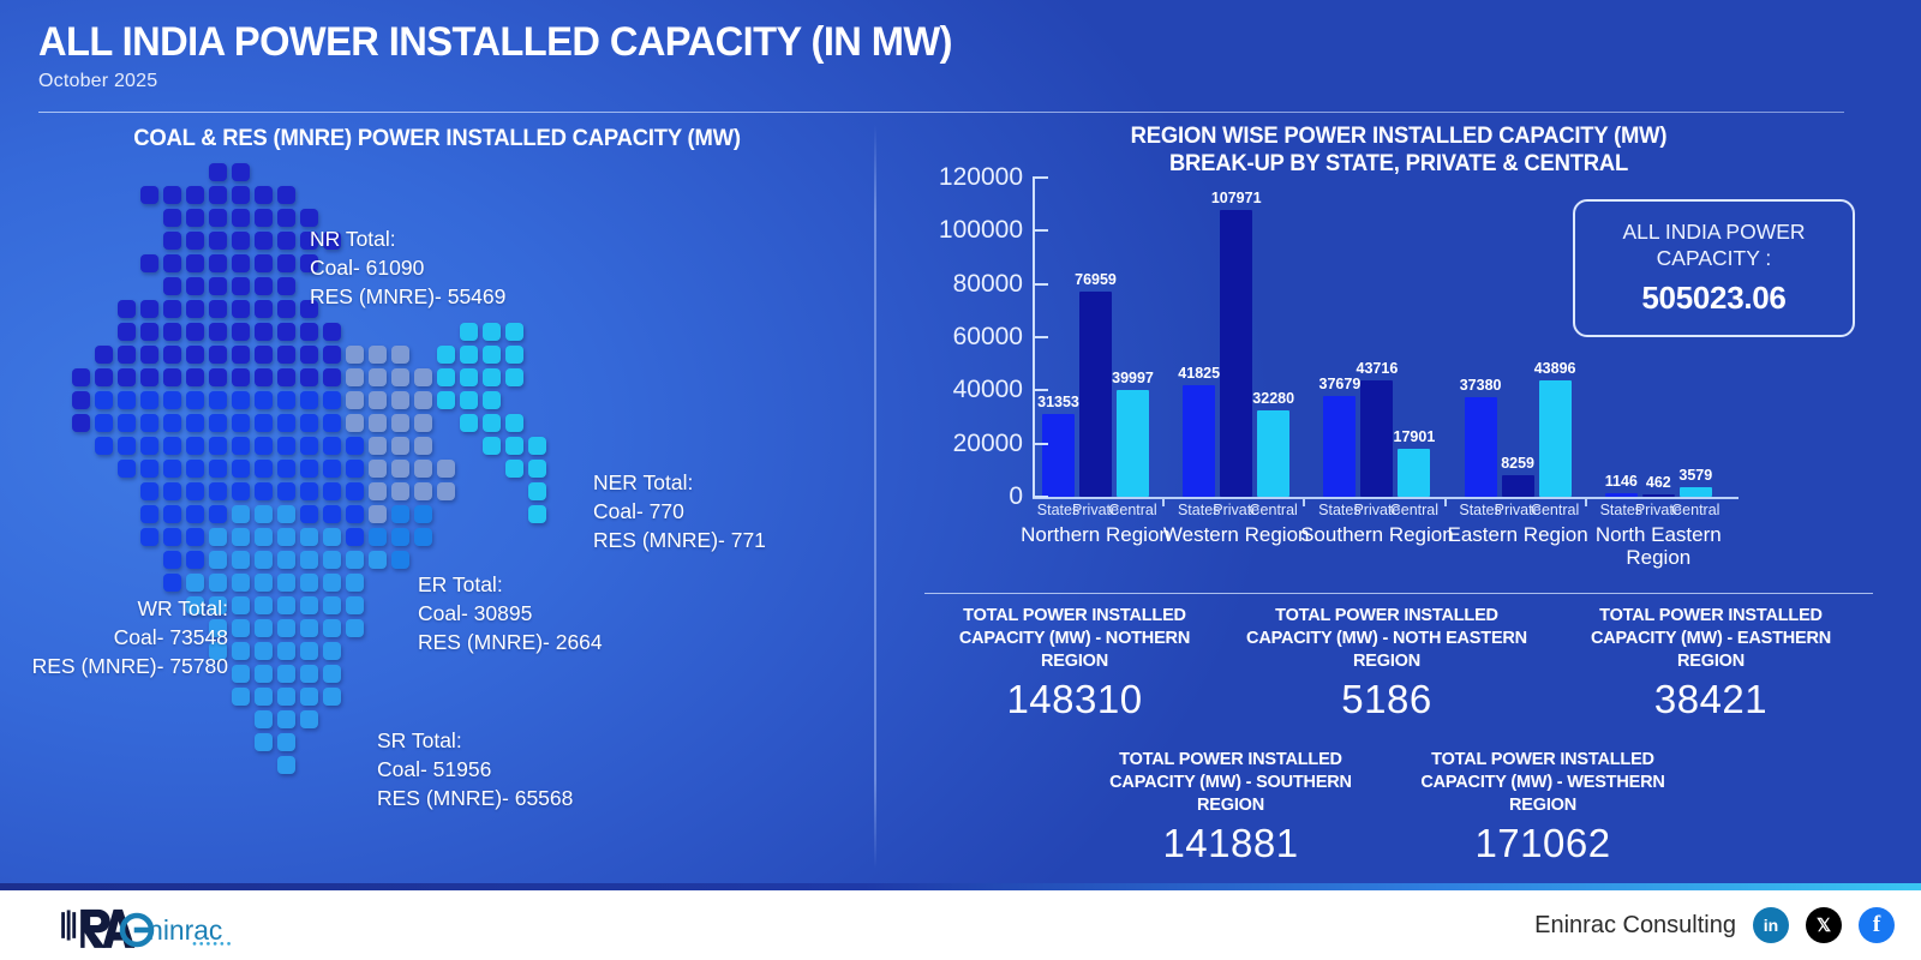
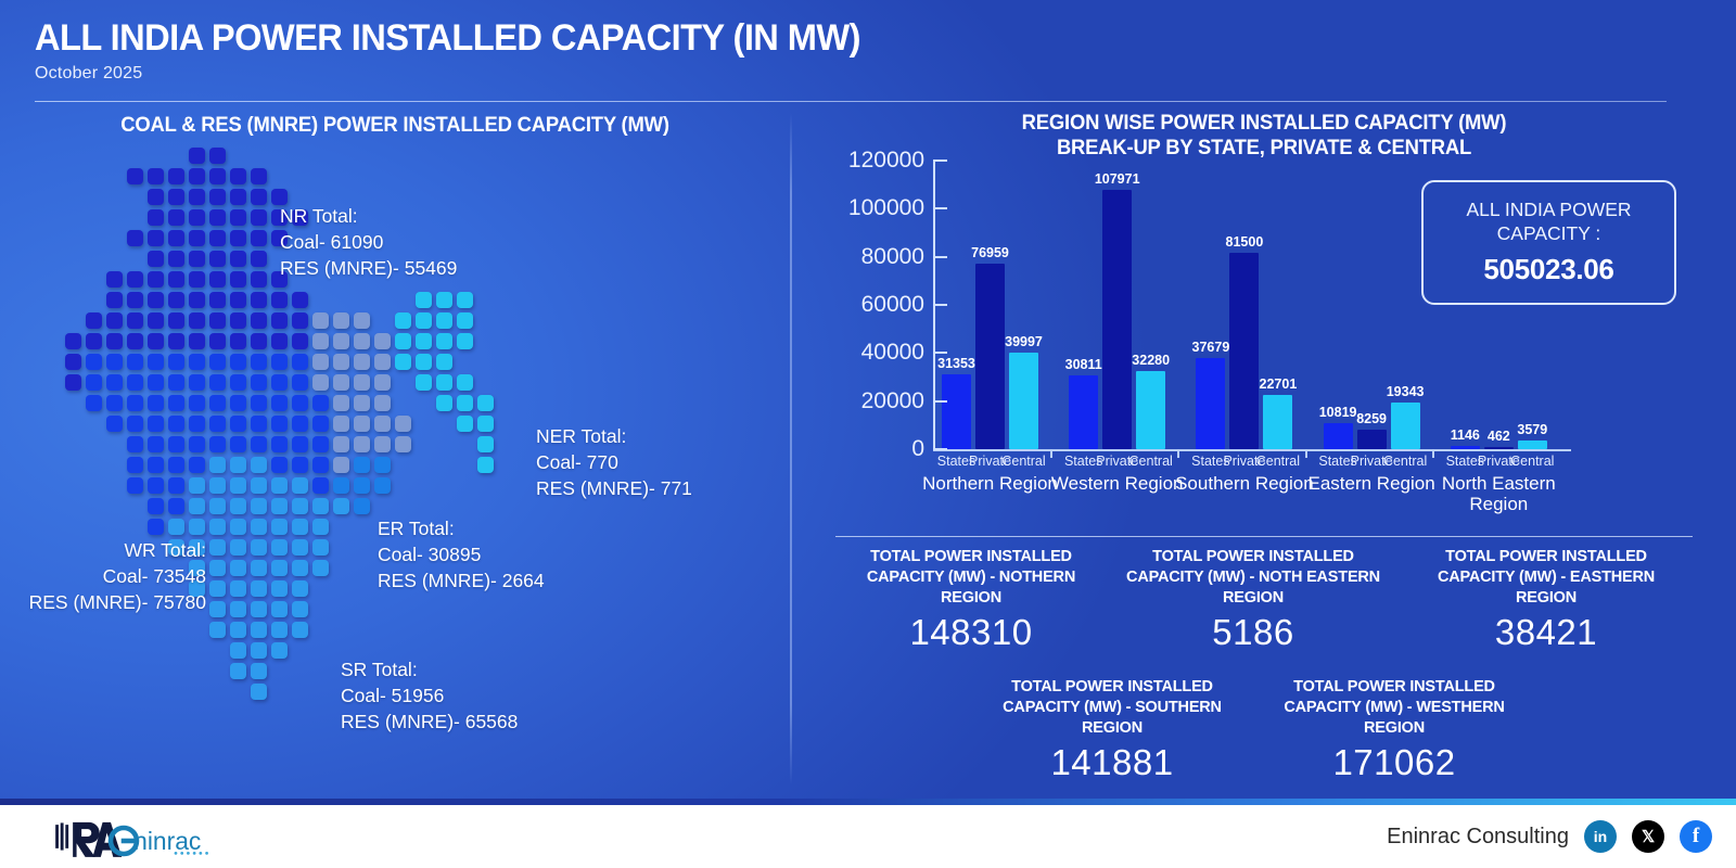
States/Western Region: 41825 -> 30811
Private/Southern Region: 43716 -> 81500
Central/Southern Region: 17901 -> 22701
States/Eastern Region: 37380 -> 10819
Central/Eastern Region: 43896 -> 19343
